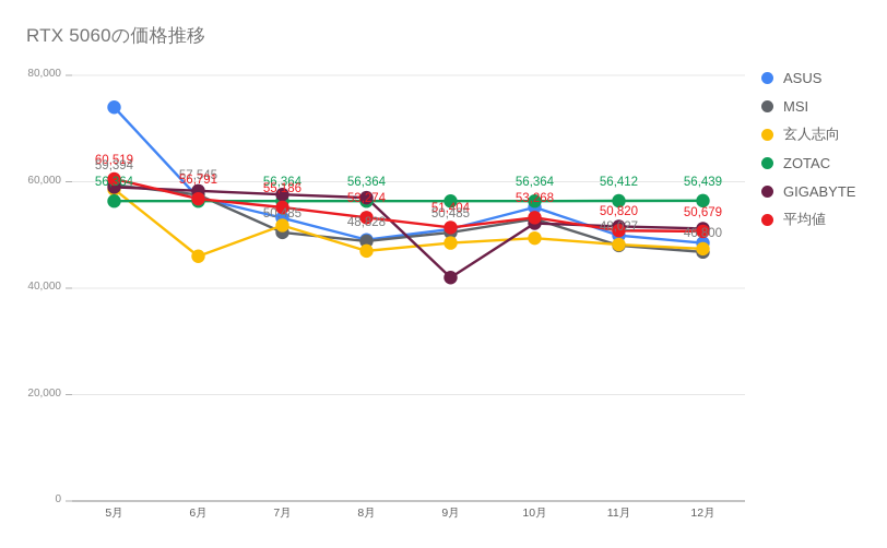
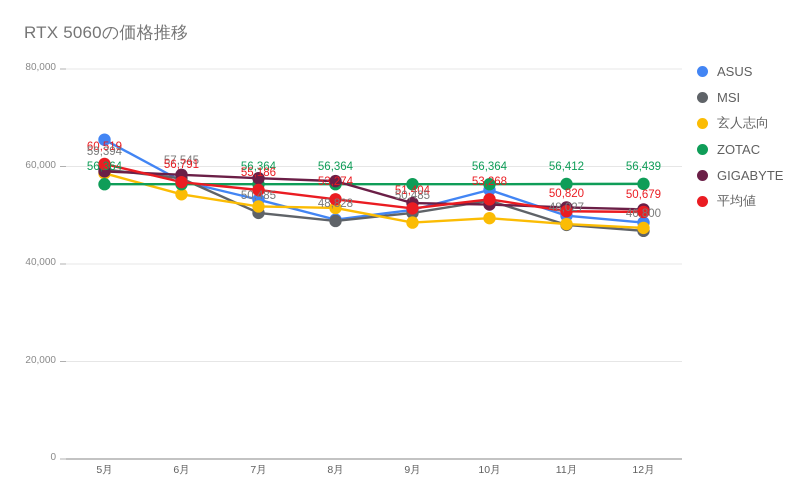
ASUS/5月: 74000 -> 66000
玄人志向/6月: 46000 -> 54000
玄人志向/8月: 47000 -> 52000
GIGABYTE/9月: 42000 -> 52000
